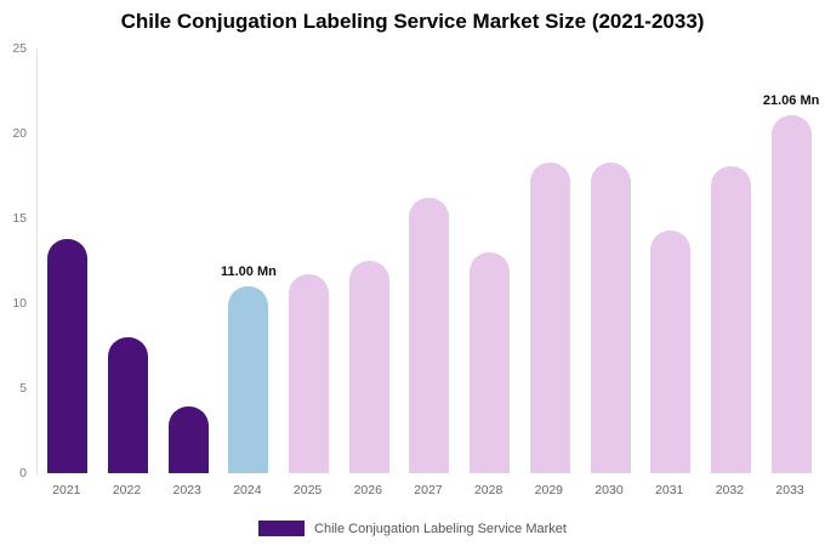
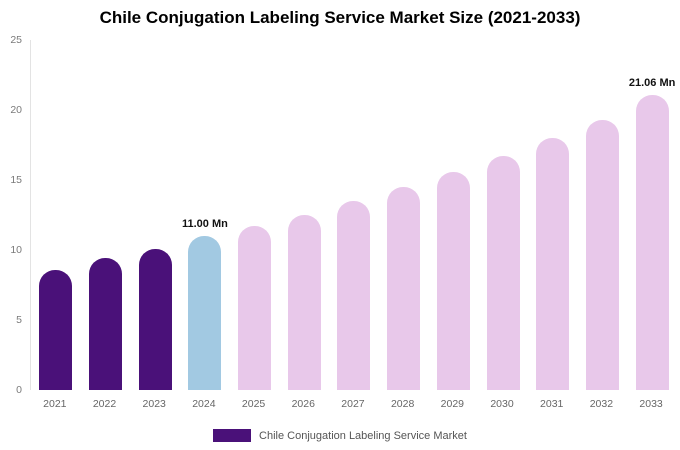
2021: 13.8 -> 8.6
2022: 8.0 -> 9.4
2023: 3.9 -> 10.1
2027: 16.2 -> 13.5
2028: 13.0 -> 14.5
2029: 18.3 -> 15.6
2030: 18.3 -> 16.7
2031: 14.3 -> 18.0
2032: 18.1 -> 19.3
